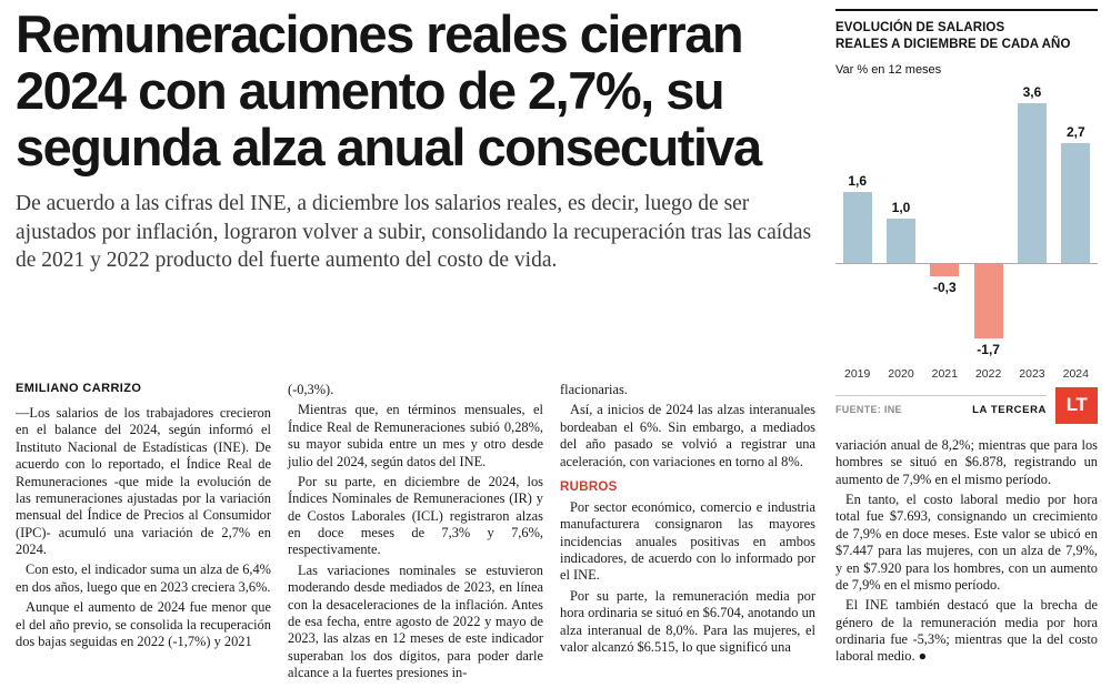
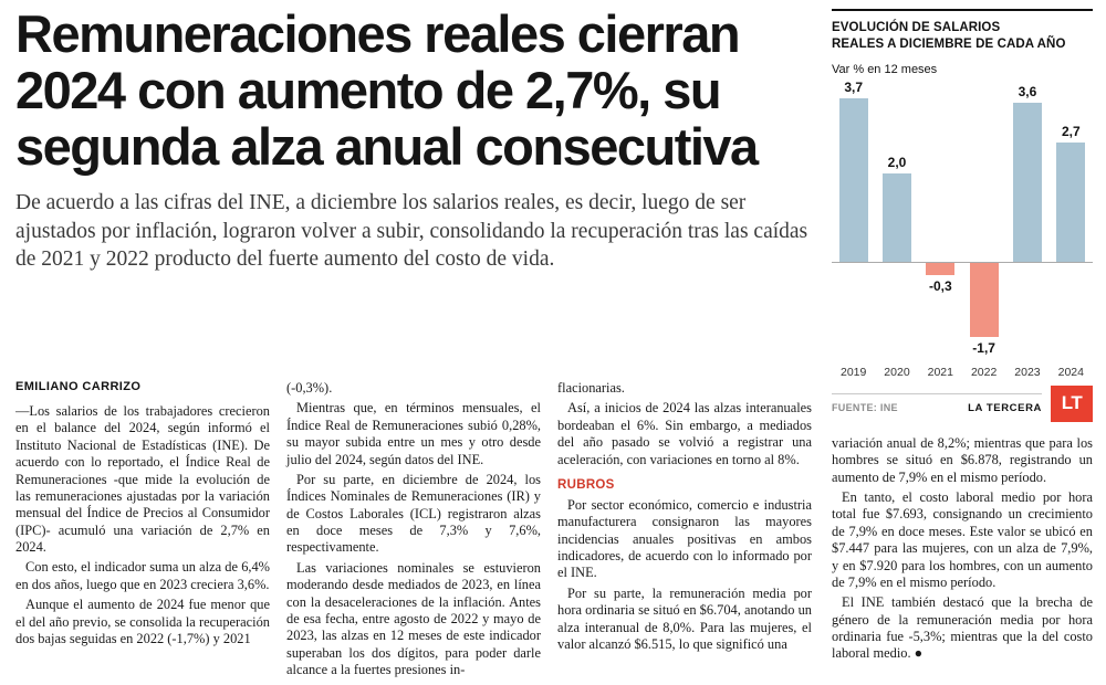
2019: 1,6 -> 3,7
2020: 1,0 -> 2,0
